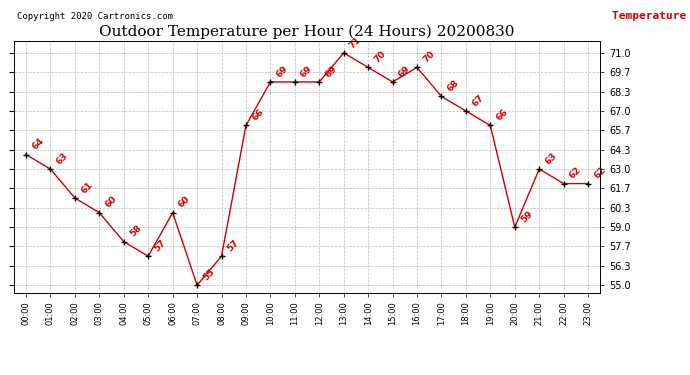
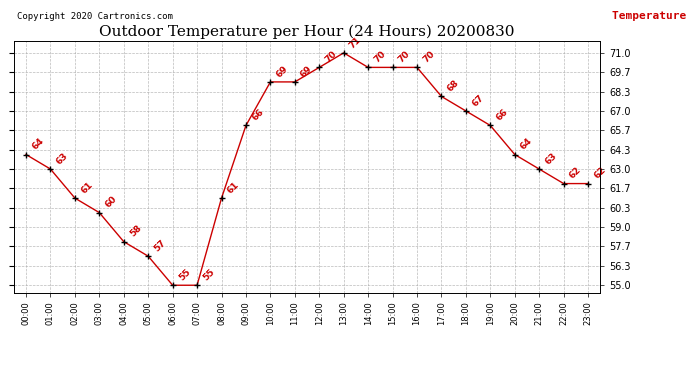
06:00: 60 -> 55
08:00: 57 -> 61
12:00: 69 -> 70
15:00: 69 -> 70
20:00: 59 -> 64
